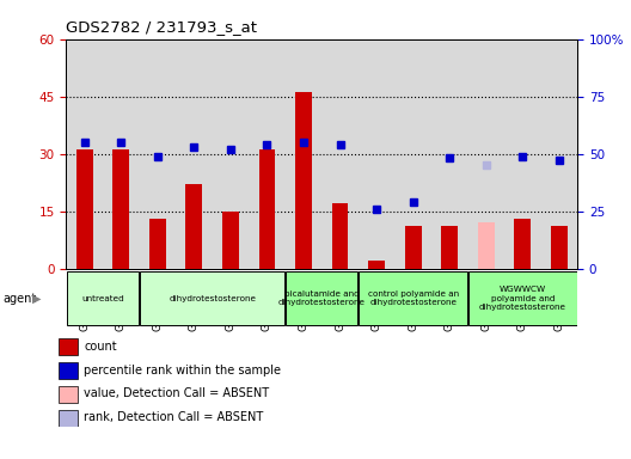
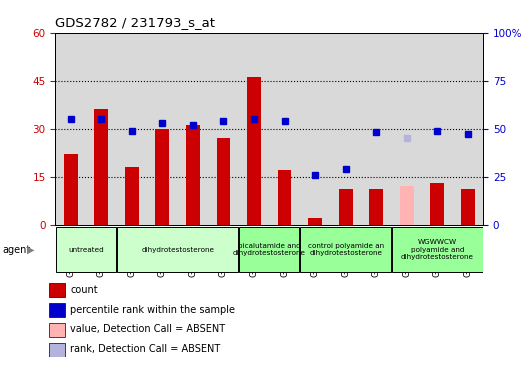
GSM187369: 31 -> 22
GSM187370: 31 -> 36
GSM187371: 13 -> 18
GSM187372: 22 -> 30
GSM187373: 15 -> 31
GSM187374: 31 -> 27
